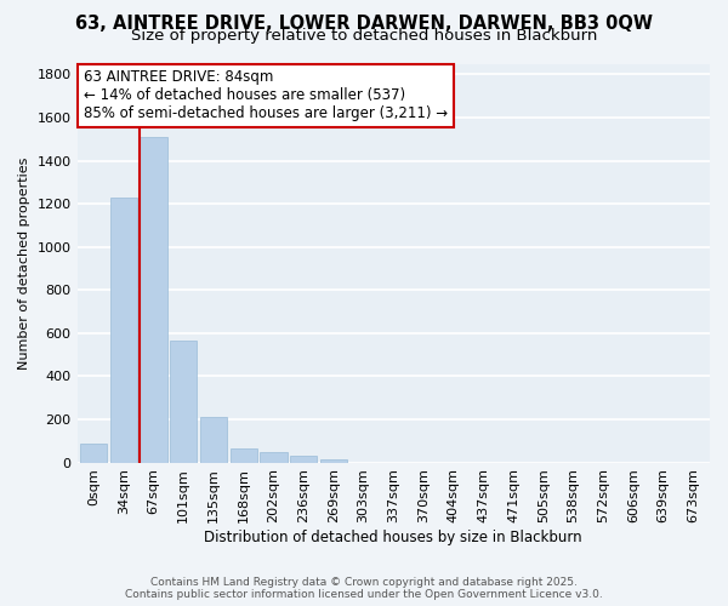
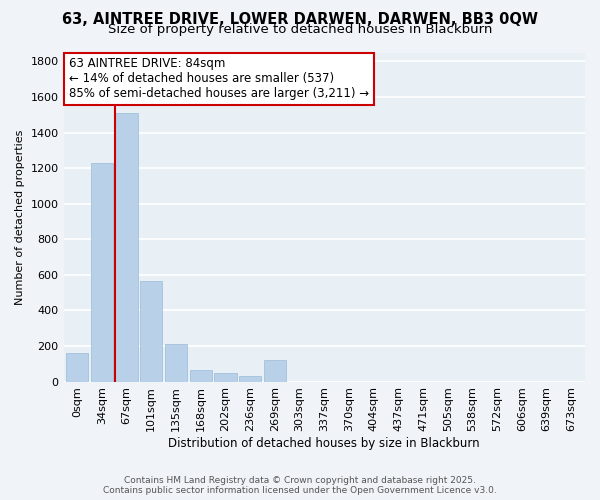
0sqm: 90 -> 160
269sqm: 20 -> 120
